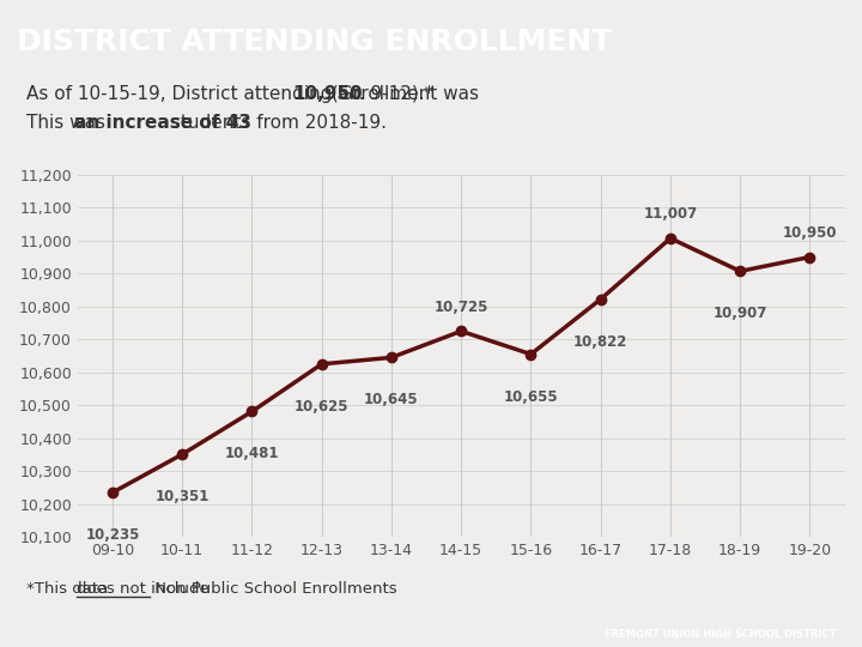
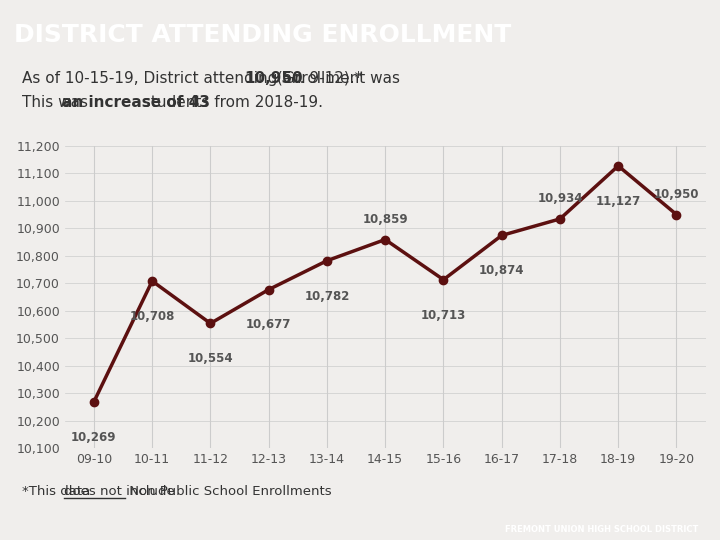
09-10: 10,235 -> 10,269
10-11: 10,351 -> 10,708
11-12: 10,481 -> 10,554
12-13: 10,625 -> 10,677
13-14: 10,645 -> 10,782
14-15: 10,725 -> 10,859
15-16: 10,655 -> 10,713
16-17: 10,822 -> 10,874
17-18: 11,007 -> 10,934
18-19: 10,907 -> 11,127
